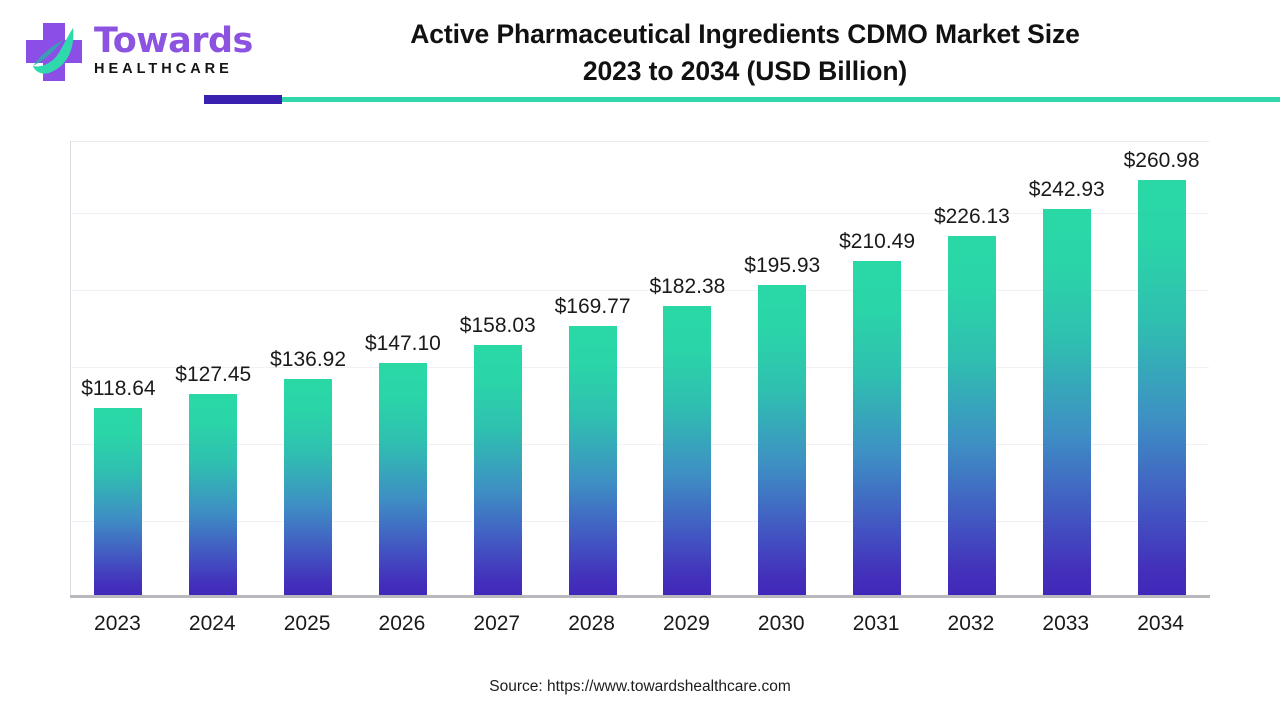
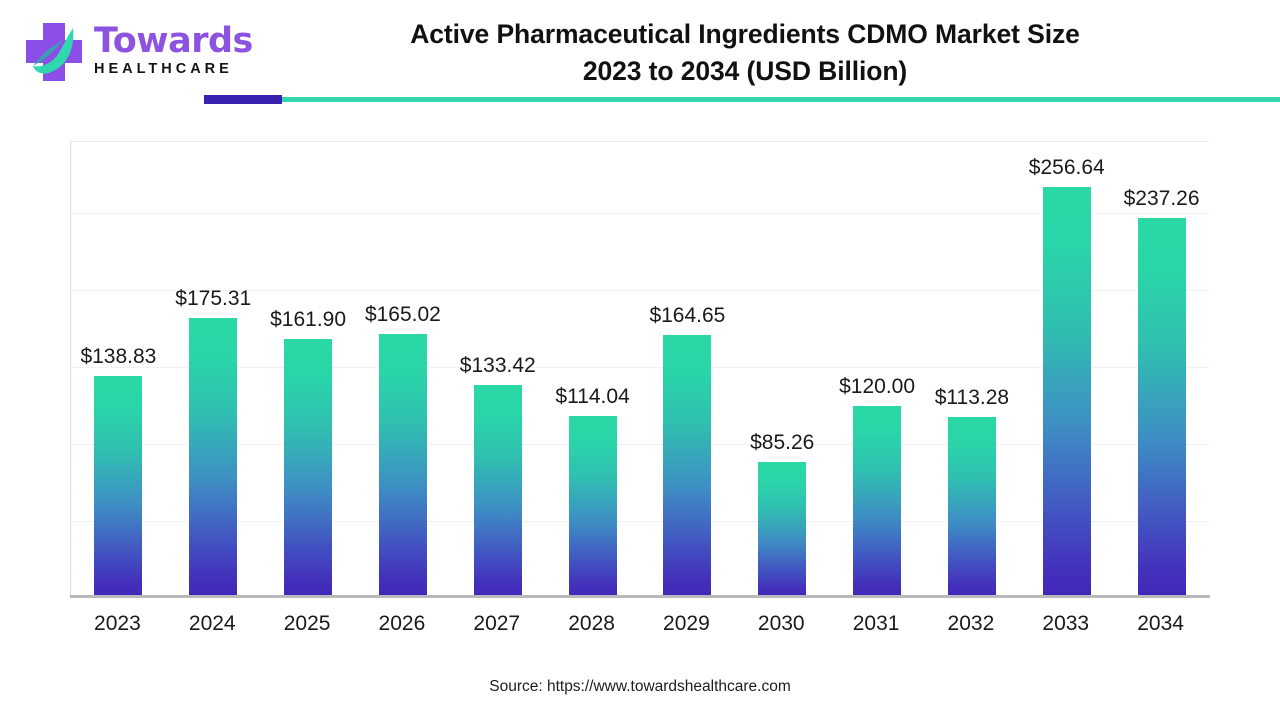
2023: $118.64 -> $138.83
2024: $127.45 -> $175.31
2025: $136.92 -> $161.90
2026: $147.10 -> $165.02
2027: $158.03 -> $133.42
2028: $169.77 -> $114.04
2029: $182.38 -> $164.65
2030: $195.93 -> $85.26
2031: $210.49 -> $120.00
2032: $226.13 -> $113.28
2033: $242.93 -> $256.64
2034: $260.98 -> $237.26
